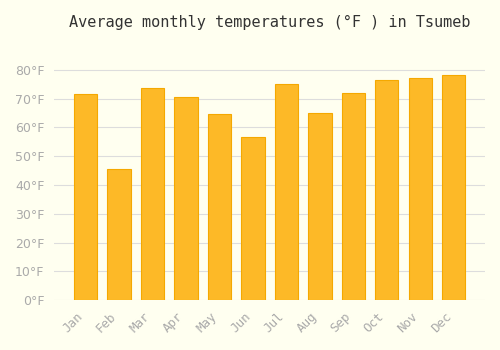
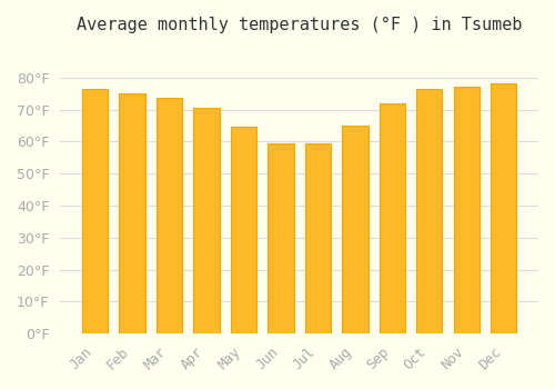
Jan: 71.5°F -> 76.5°F
Feb: 45.5°F -> 75.0°F
Jun: 56.5°F -> 59.5°F
Jul: 75.0°F -> 59.5°F
